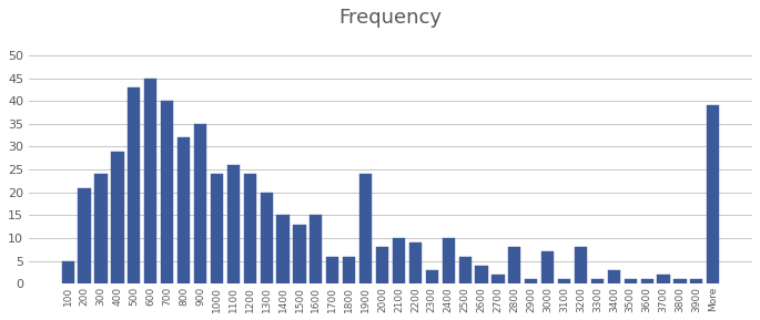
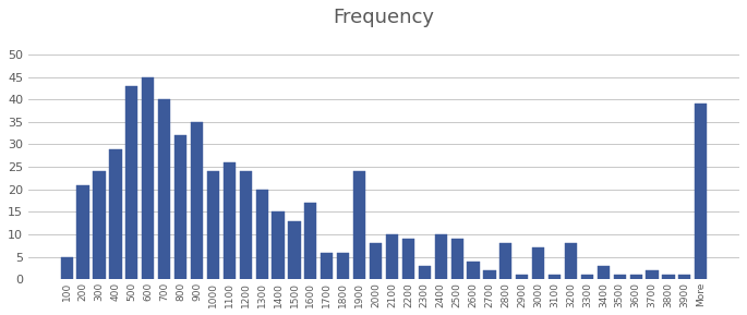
1600: 15 -> 17
2500: 6 -> 9
